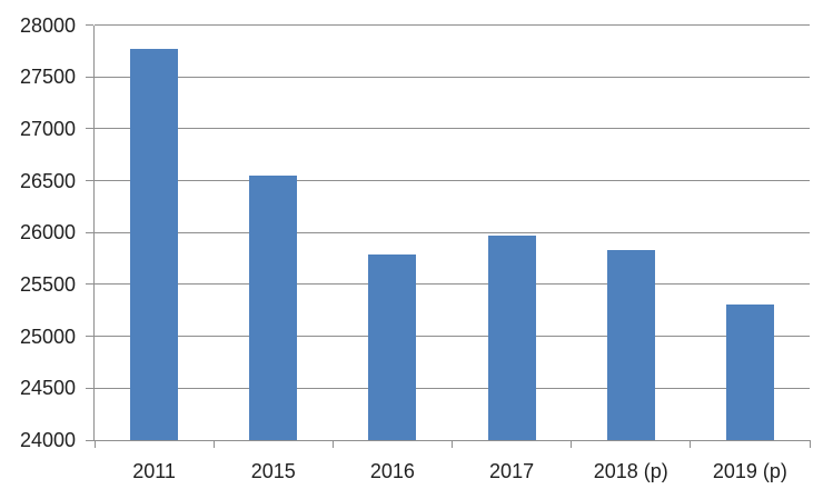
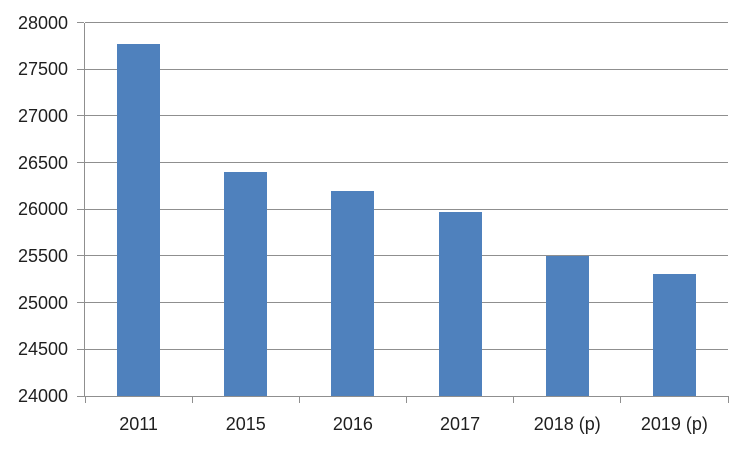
2015: 26600 -> 26400
2016: 25800 -> 26200
2018 (p): 25800 -> 25500
